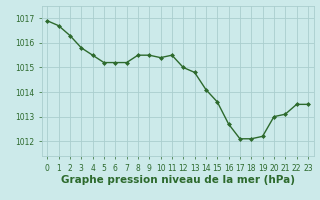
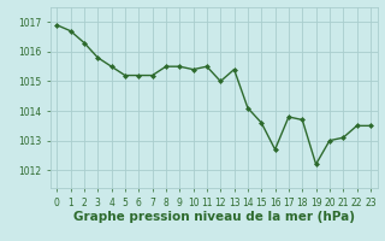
13: 1014.8 -> 1015.4
17: 1012.1 -> 1013.8
18: 1012.1 -> 1013.7
